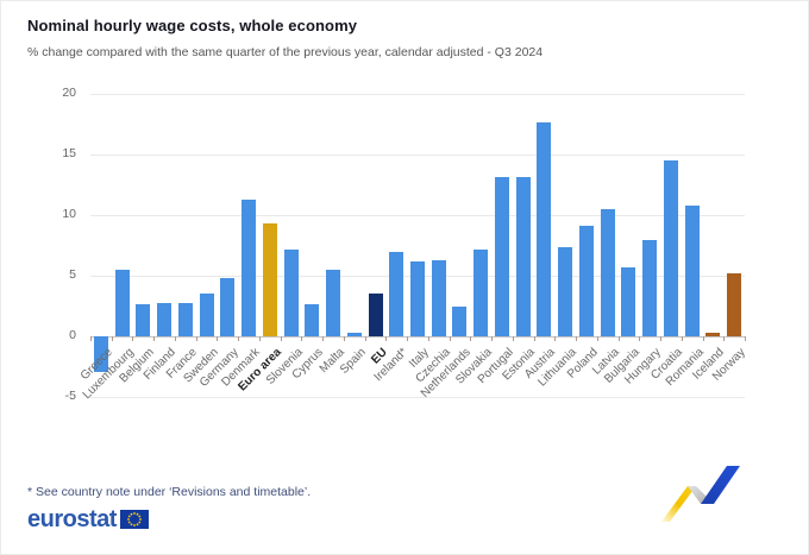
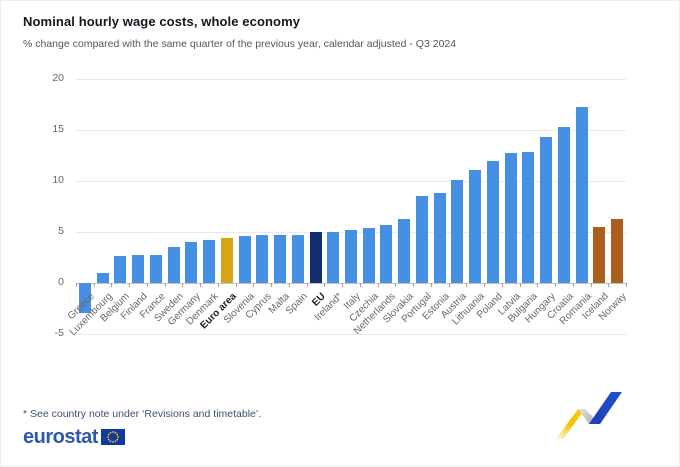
Luxembourg: 5.5 -> 1.0
Germany: 4.8 -> 4.0
Denmark: 11.3 -> 4.2
Euro area: 9.3 -> 4.4
Slovenia: 7.2 -> 4.6
Cyprus: 2.6 -> 4.7
Malta: 5.5 -> 4.7
Spain: 0.3 -> 4.7
EU: 3.5 -> 5.0
Ireland*: 7.0 -> 5.0
Italy: 6.2 -> 5.2
Czechia: 6.3 -> 5.4
Netherlands: 2.5 -> 5.7
Slovakia: 7.2 -> 6.3
Portugal: 13.1 -> 8.5
Estonia: 13.1 -> 8.8
Austria: 17.6 -> 10.1
Lithuania: 7.4 -> 11.1
Poland: 9.1 -> 12.0
Latvia: 10.5 -> 12.7
Bulgaria: 5.7 -> 12.8
Hungary: 7.9 -> 14.3
Croatia: 14.5 -> 15.3
Romania: 10.8 -> 17.3
Iceland: 0.3 -> 5.5
Norway: 5.2 -> 6.3
